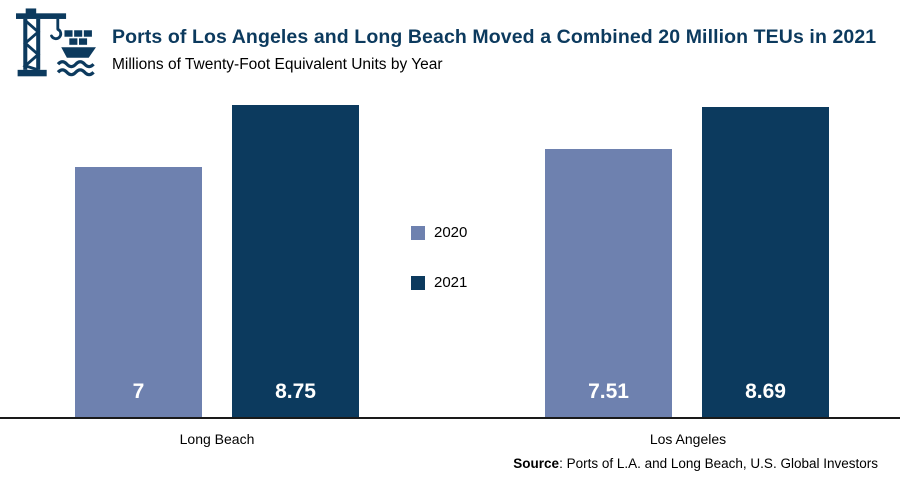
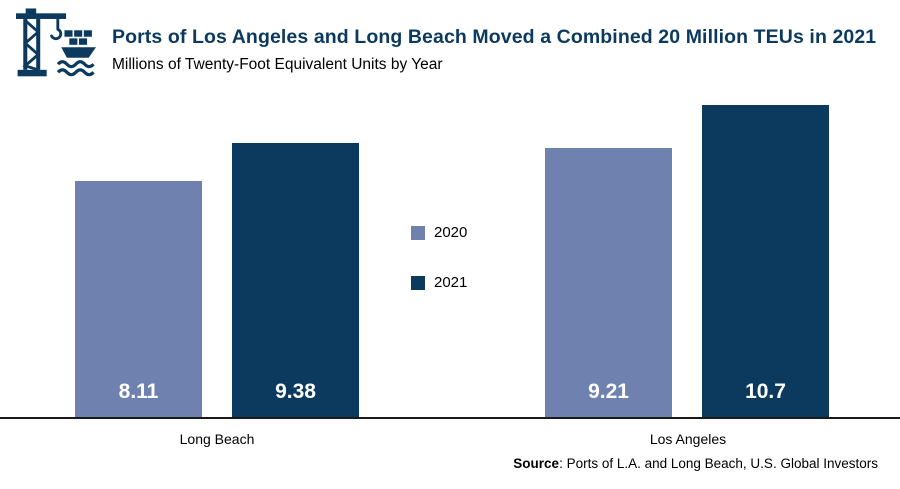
2020/Long Beach: 7 -> 8.11
2021/Long Beach: 8.75 -> 9.38
2020/Los Angeles: 7.51 -> 9.21
2021/Los Angeles: 8.69 -> 10.7
